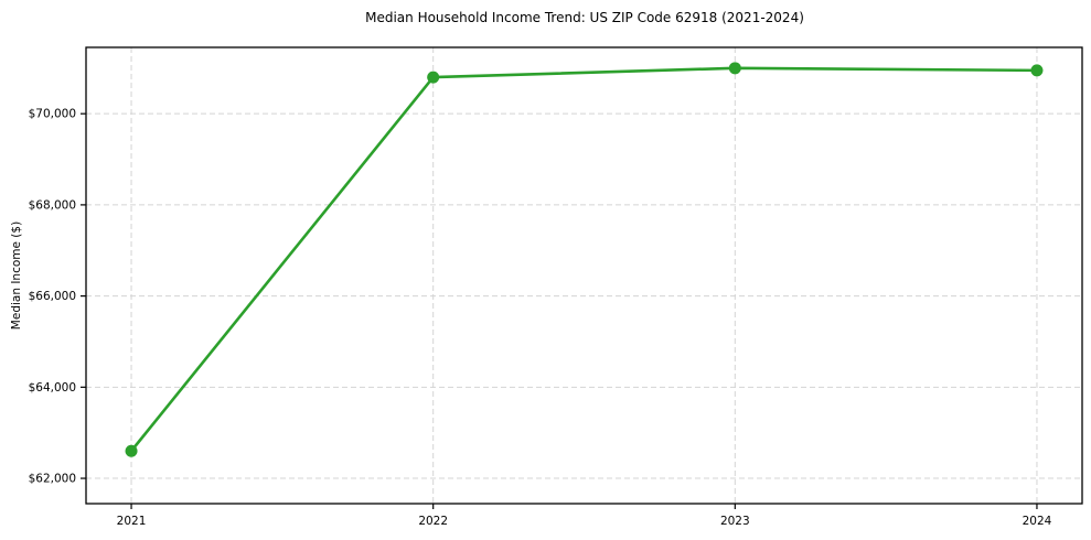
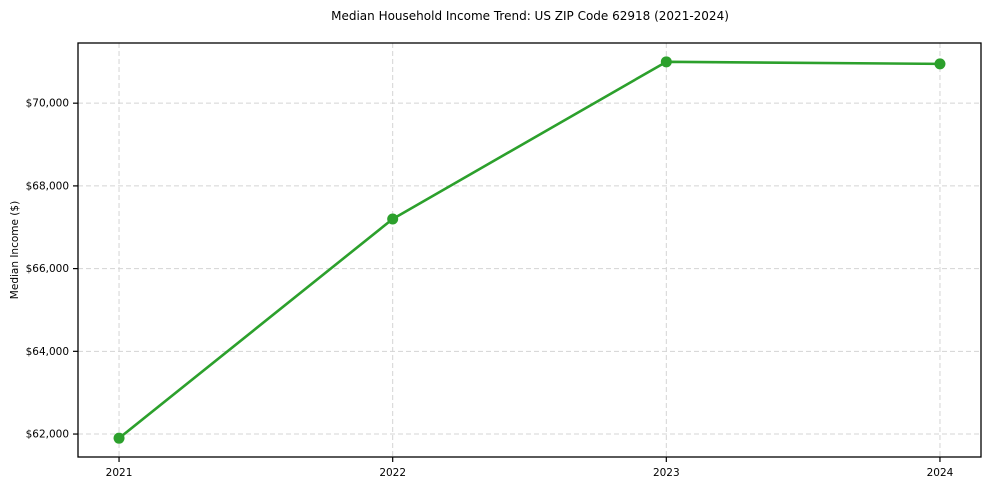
2021: $62600 -> $61900
2022: $70800 -> $67200
